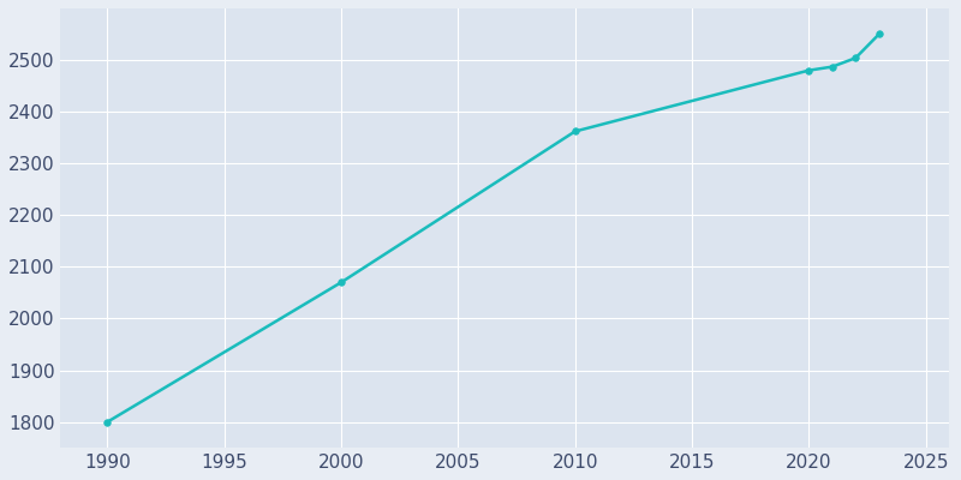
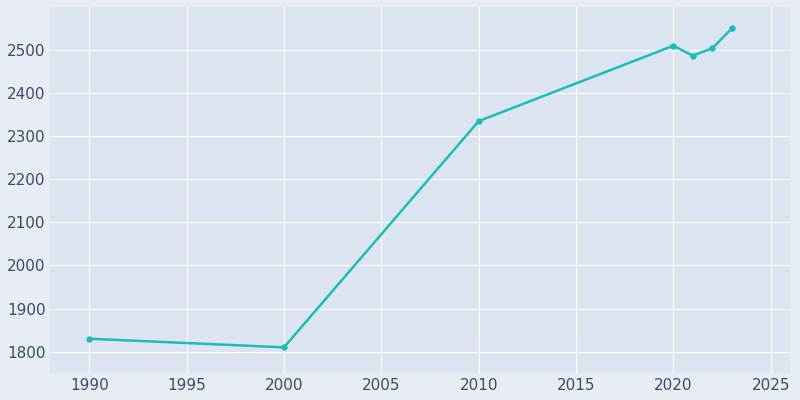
1990: 1800 -> 1830
2000: 2070 -> 1810
2010: 2362 -> 2335
2020: 2480 -> 2510
